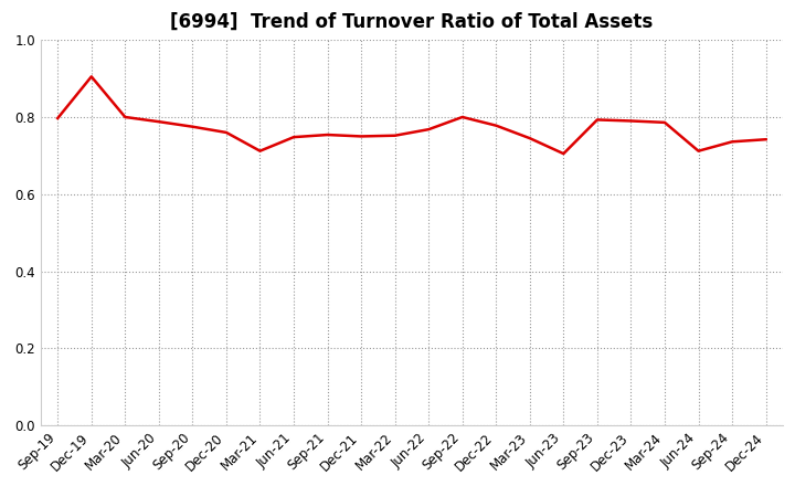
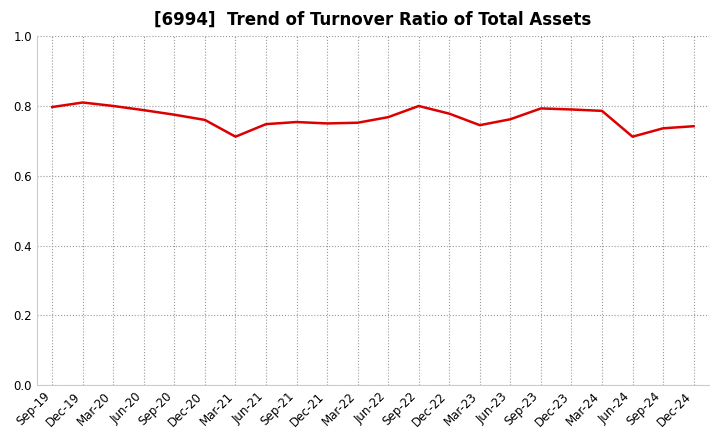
Dec-19: 0.905 -> 0.810
Jun-23: 0.705 -> 0.762
